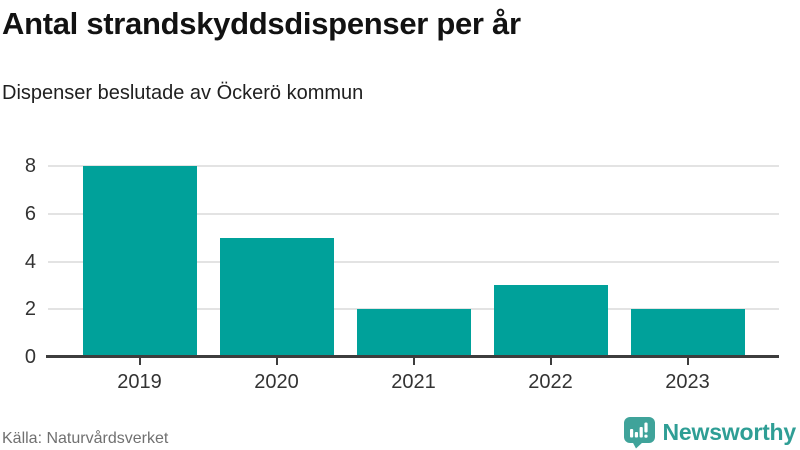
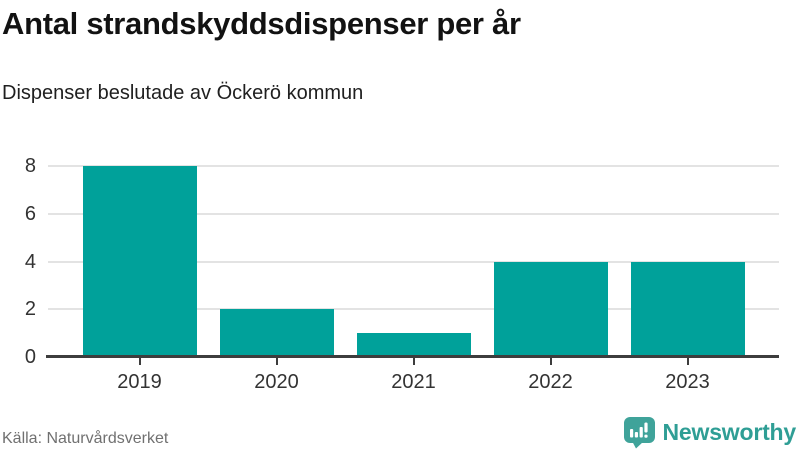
2020: 5 -> 2
2021: 2 -> 1
2022: 3 -> 4
2023: 2 -> 4
